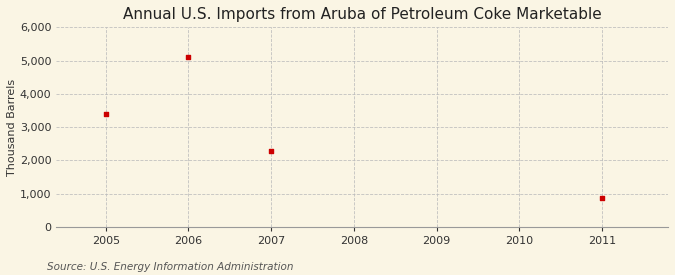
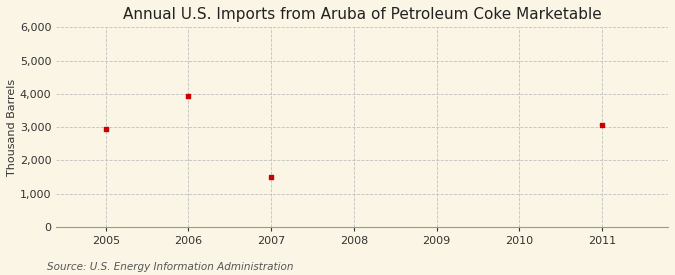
2005: 3,390 -> 2,950
2006: 5,100 -> 3,950
2007: 2,280 -> 1,500
2011: 880 -> 3,050
